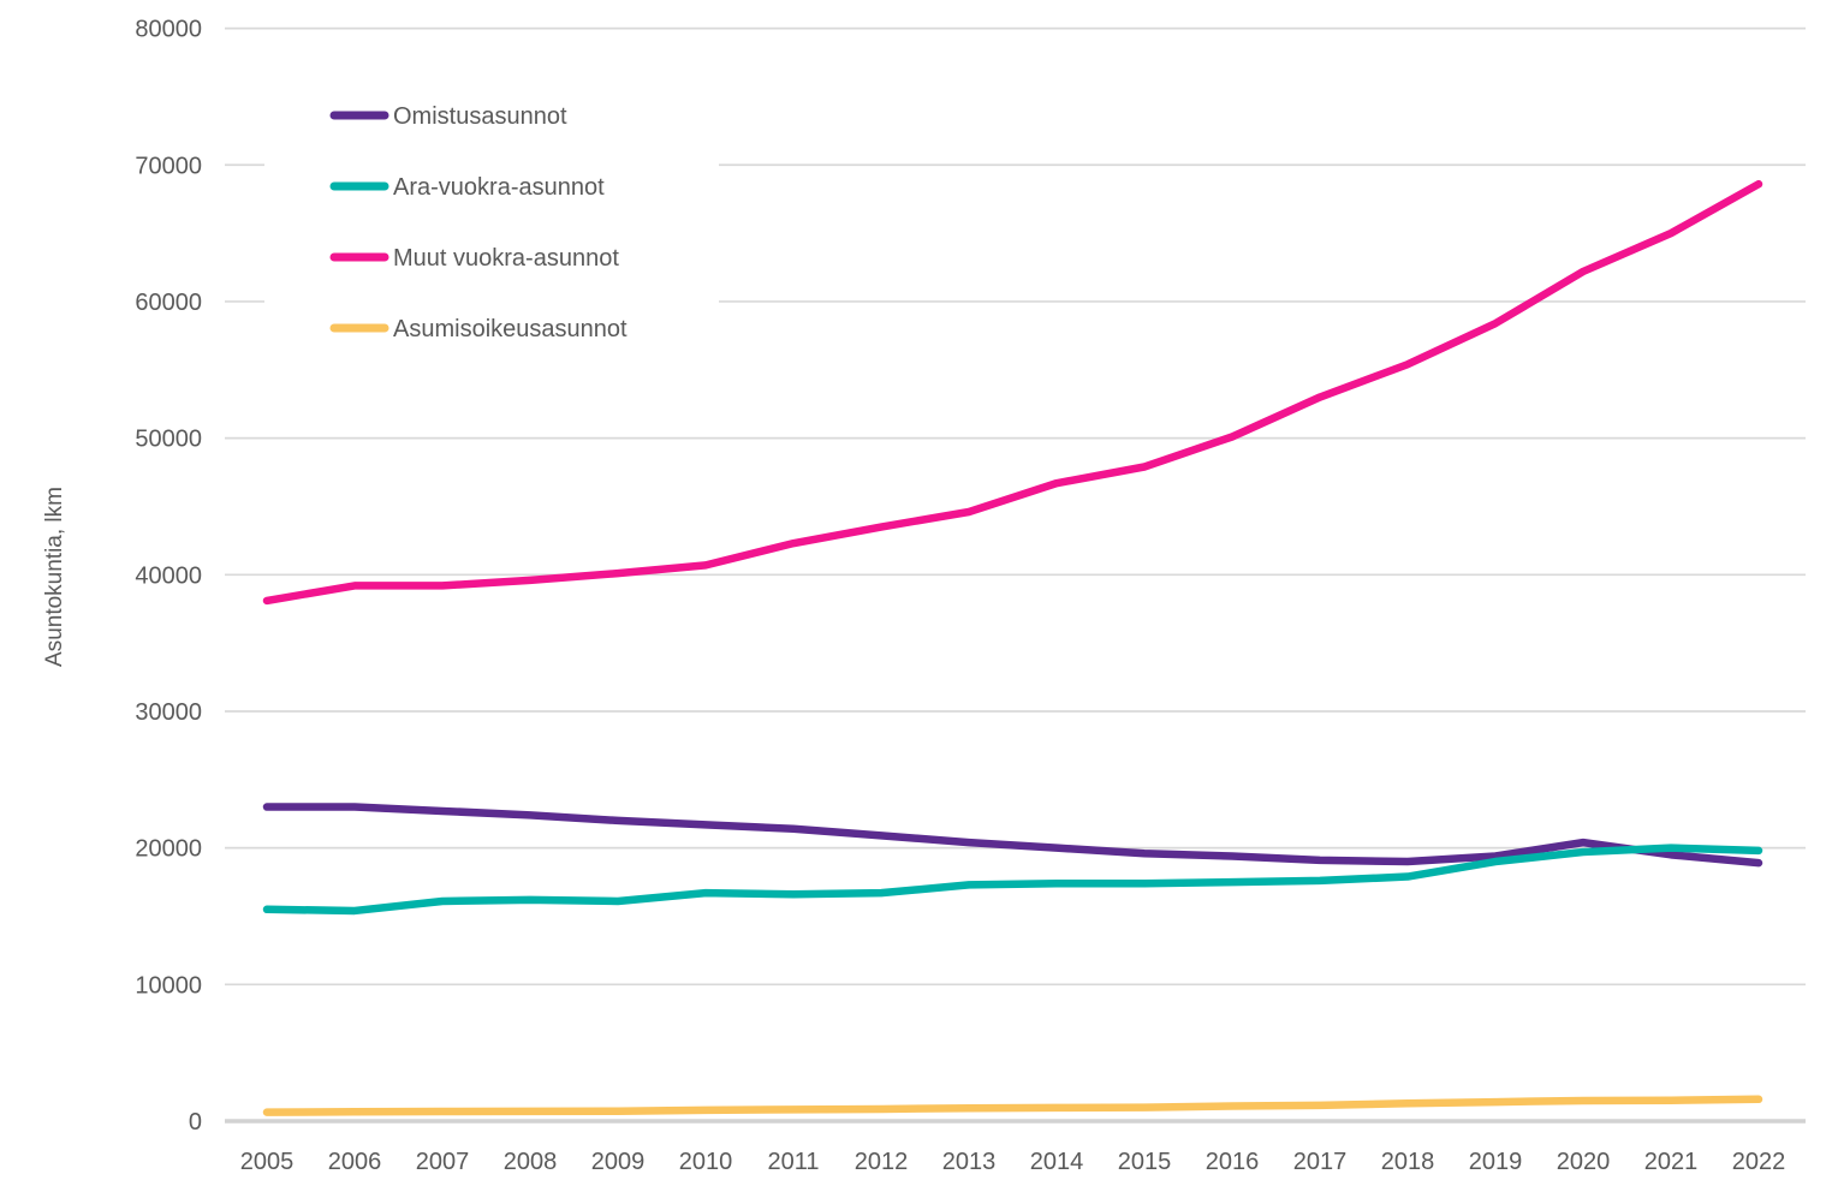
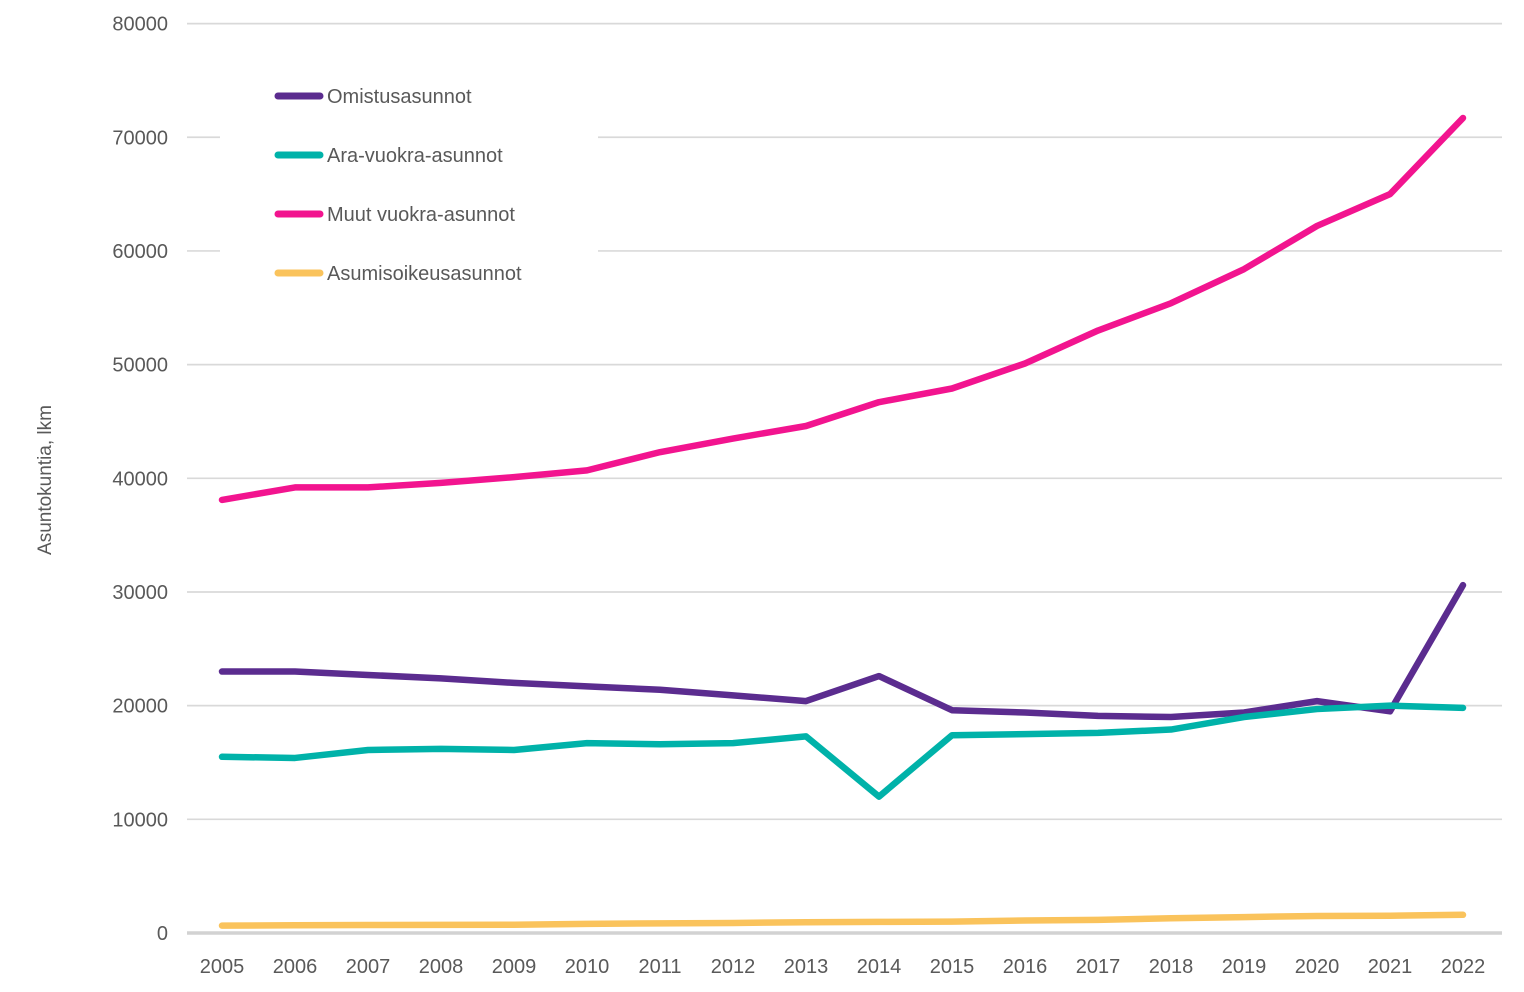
Omistusasunnot/2014: 20000 -> 22600
Ara-vuokra-asunnot/2014: 17400 -> 12000
Omistusasunnot/2022: 18900 -> 30600
Muut vuokra-asunnot/2022: 68600 -> 71700
